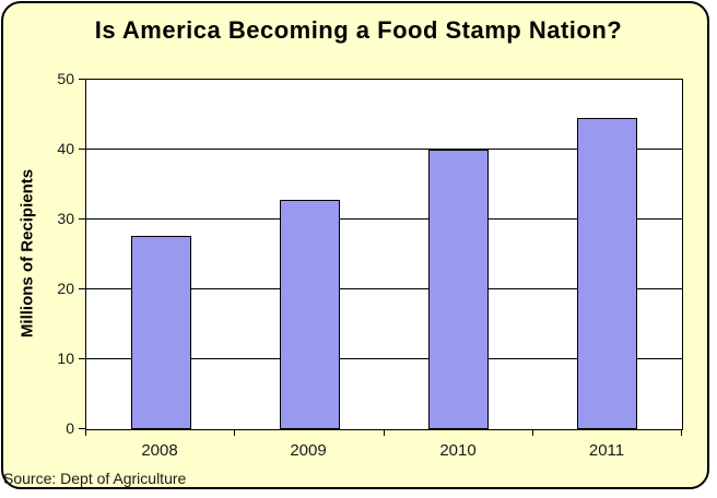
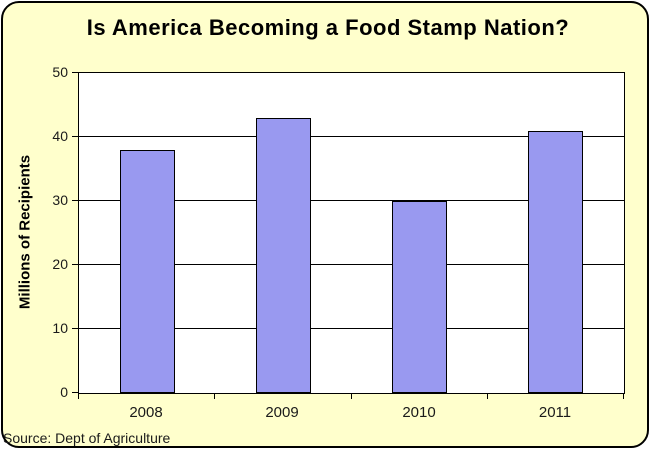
2008: 28 -> 38
2009: 33 -> 43
2010: 40 -> 30
2011: 44 -> 41
